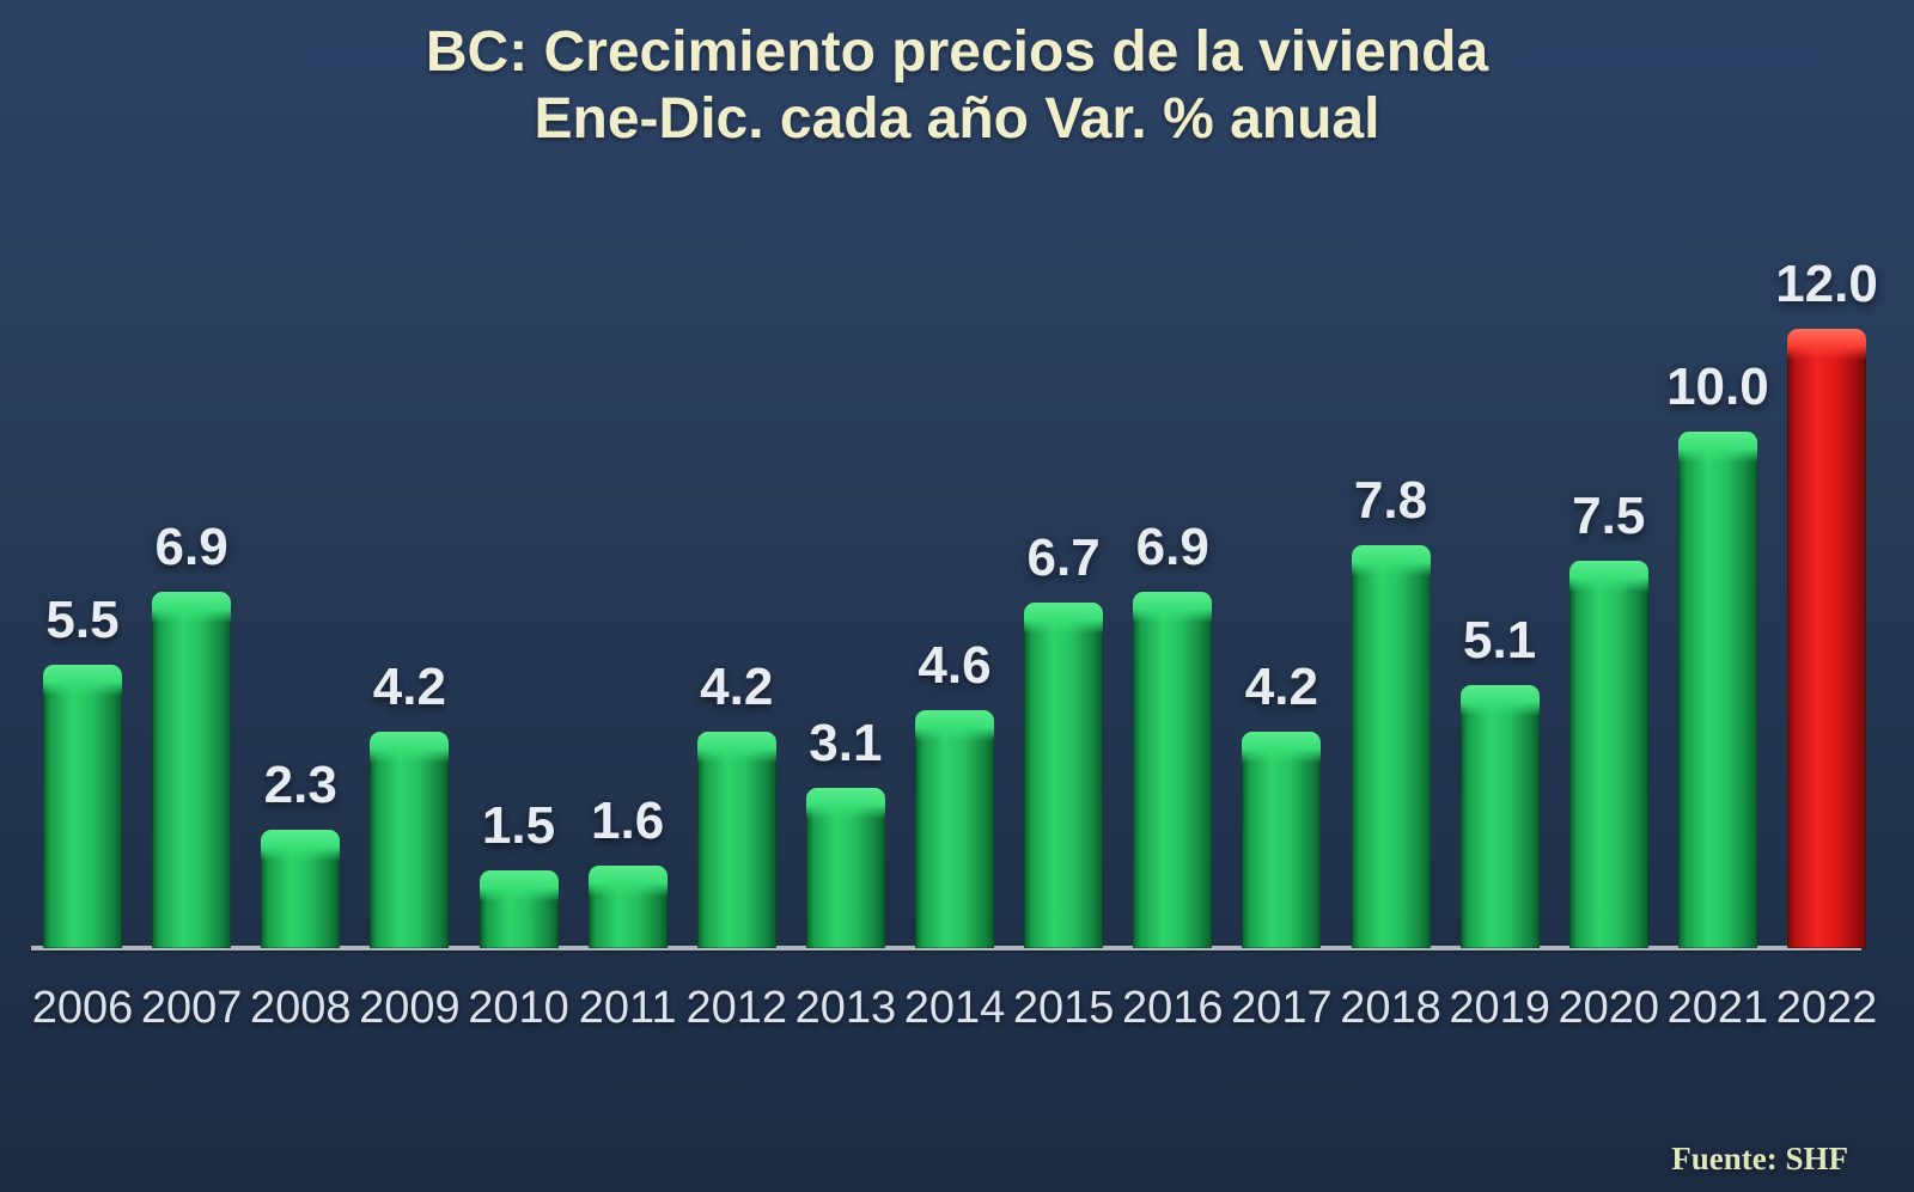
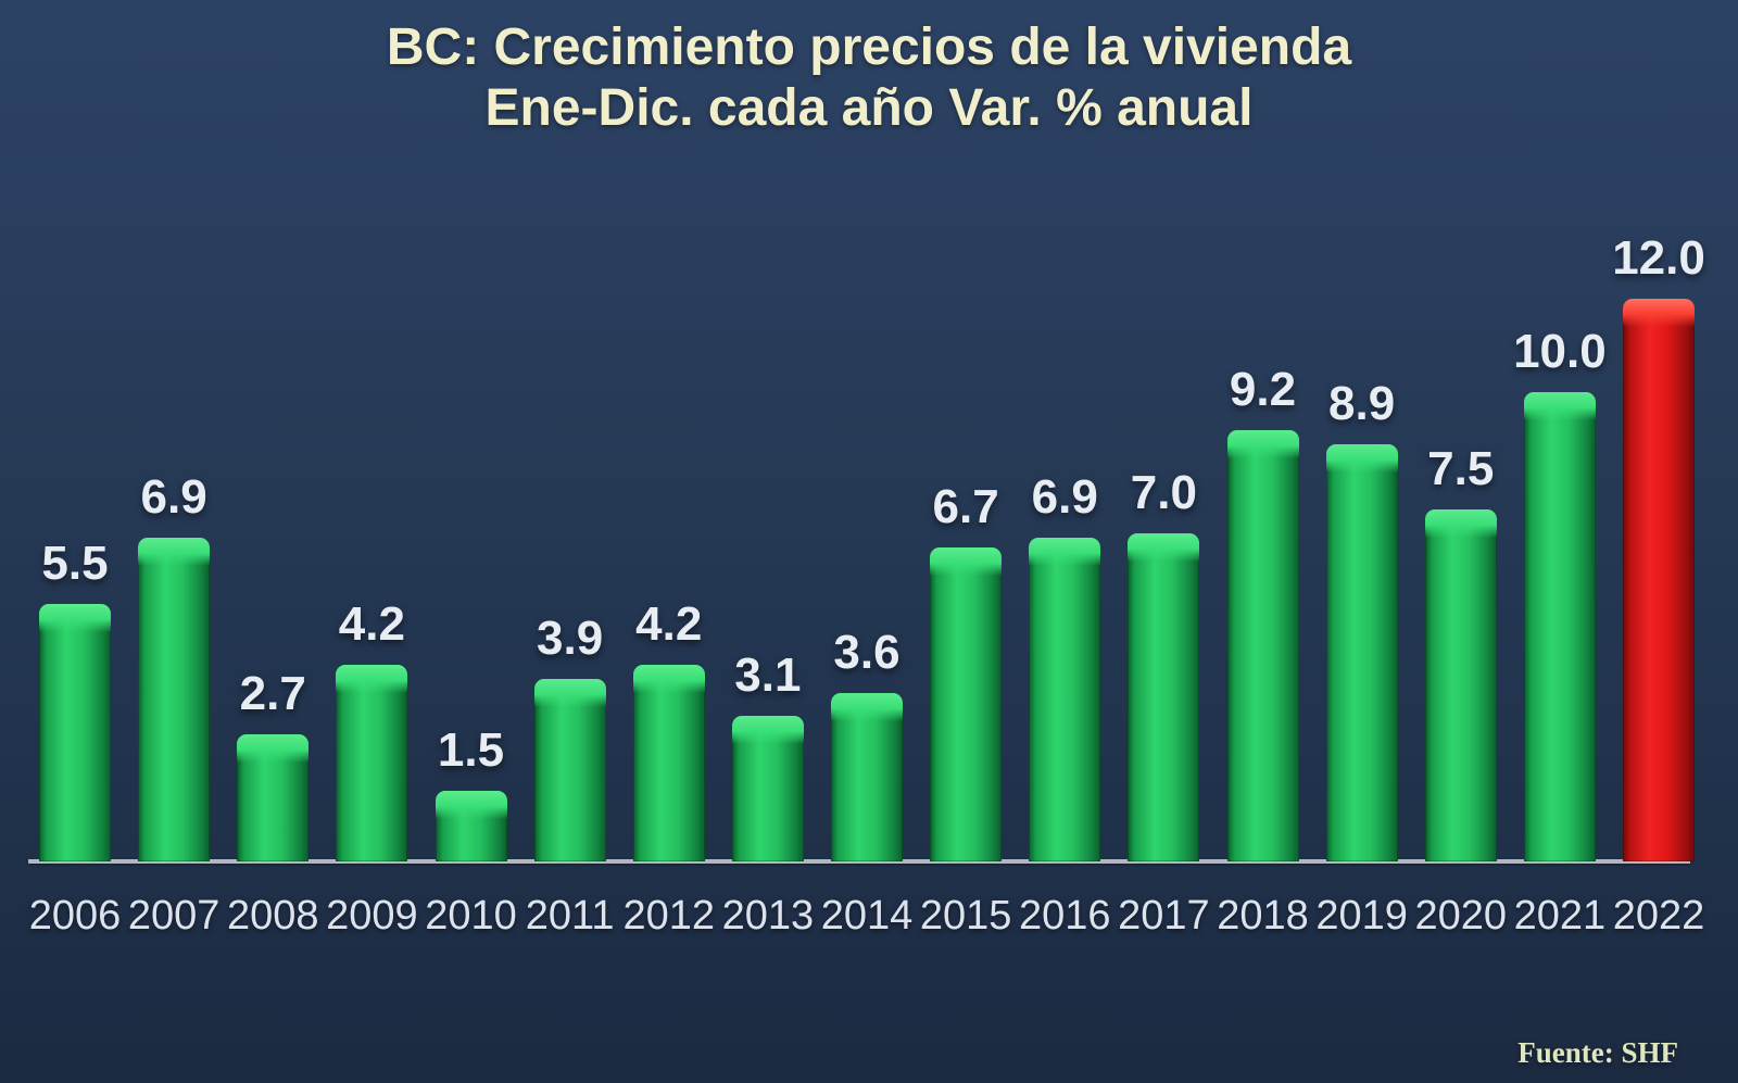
2008: 2.3 -> 2.7
2011: 1.6 -> 3.9
2014: 4.6 -> 3.6
2017: 4.2 -> 7.0
2018: 7.8 -> 9.2
2019: 5.1 -> 8.9
